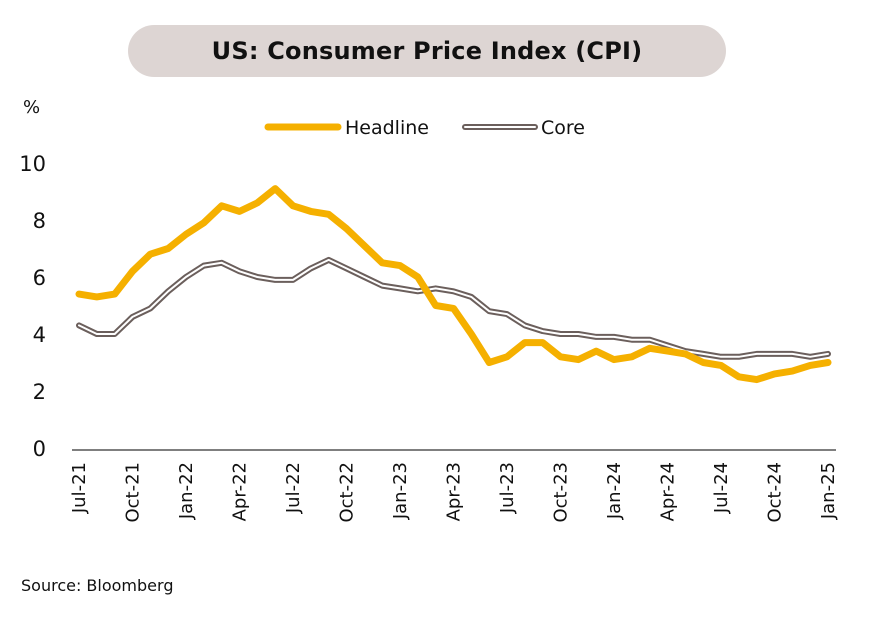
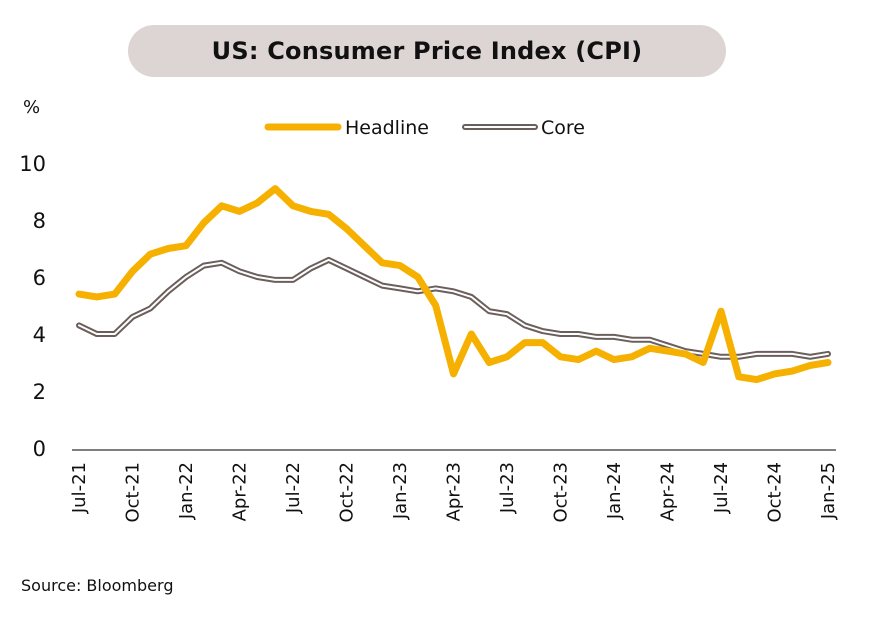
Headline/Jan-22: 7.5 -> 7.1
Headline/Apr-23: 4.9 -> 2.6
Headline/Jul-24: 2.9 -> 4.8
